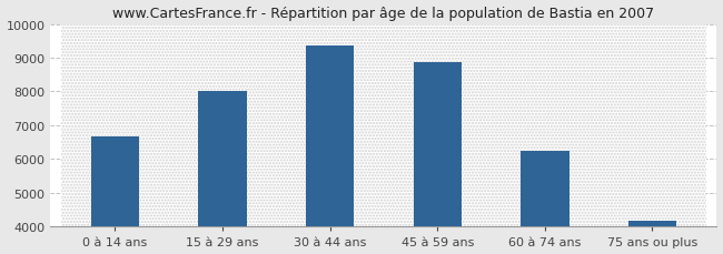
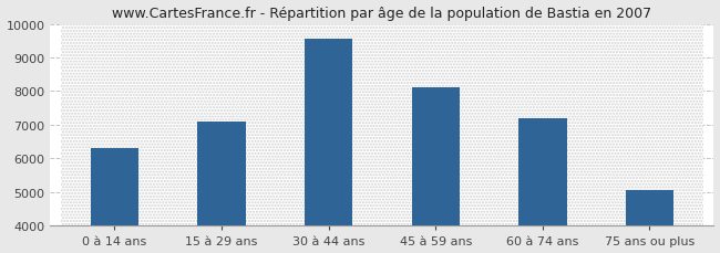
0 à 14 ans: 6670 -> 6300
15 à 29 ans: 8020 -> 7100
30 à 44 ans: 9360 -> 9550
45 à 59 ans: 8870 -> 8100
60 à 74 ans: 6260 -> 7200
75 ans ou plus: 4190 -> 5050
